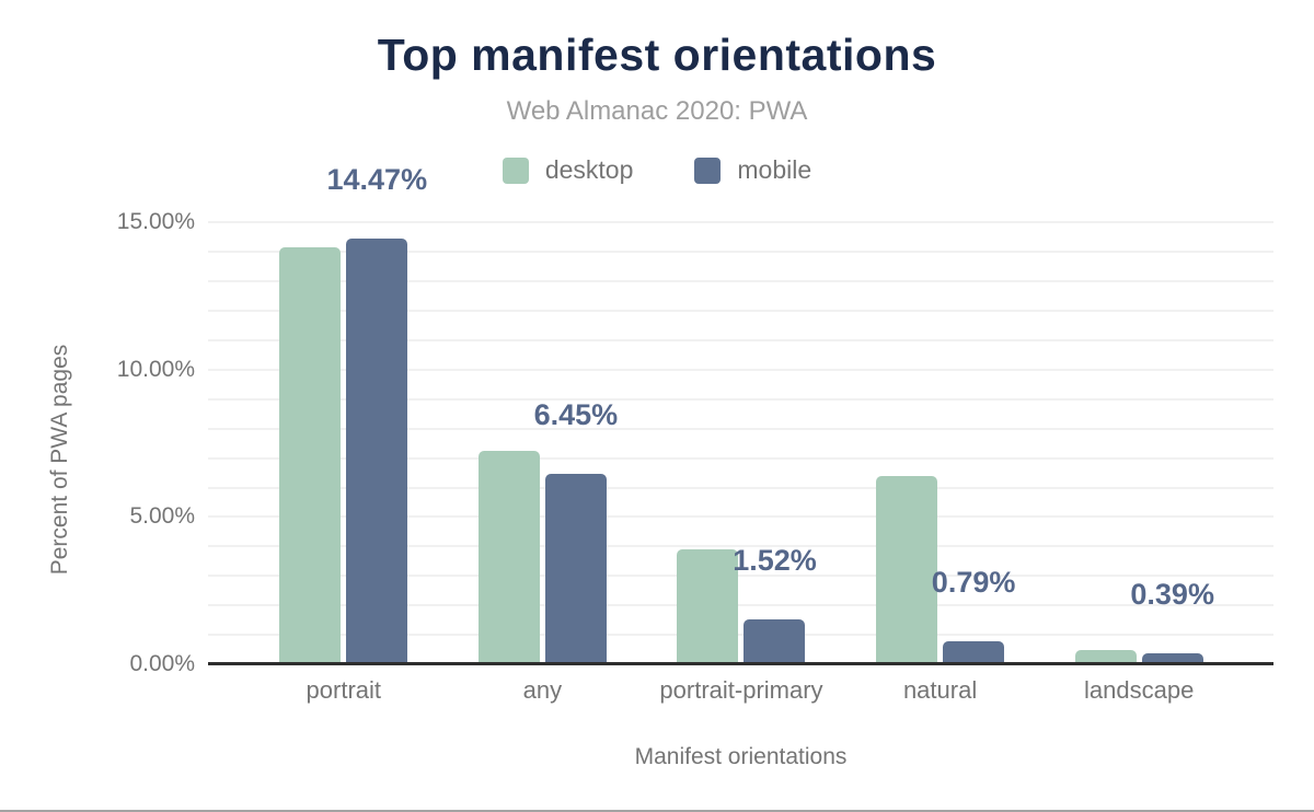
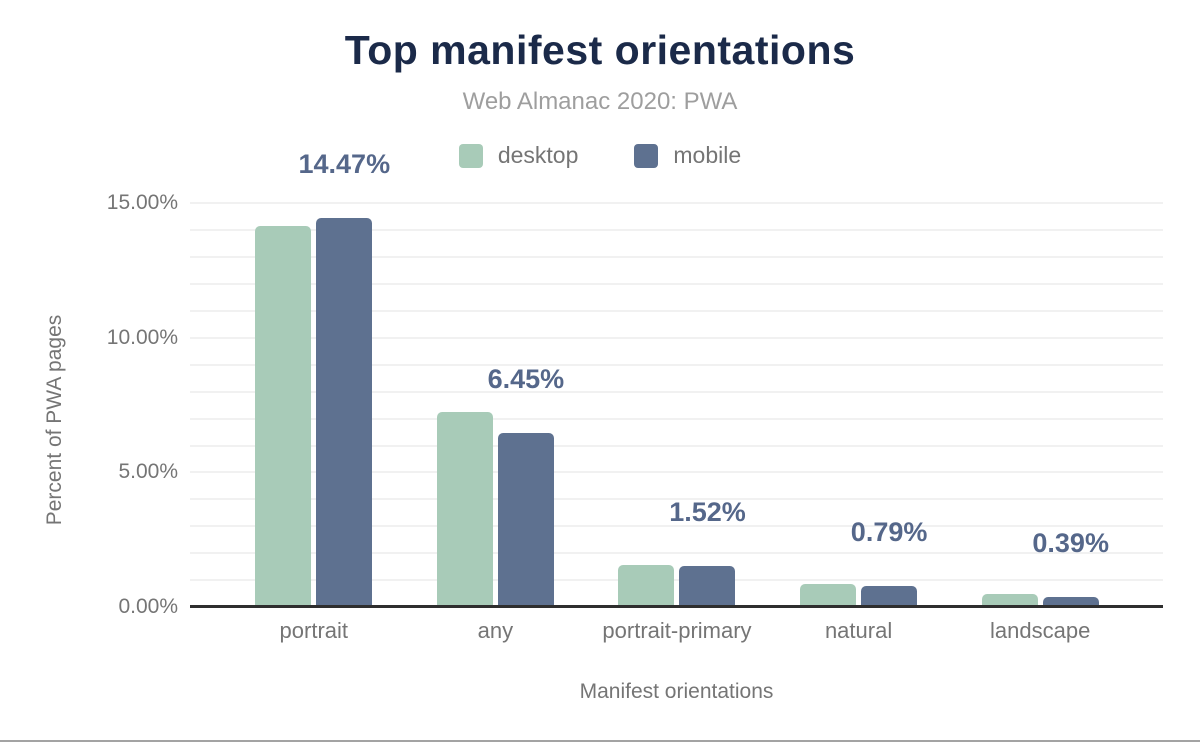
desktop/portrait-primary: 3.9% -> 1.6%
desktop/natural: 6.4% -> 0.8%
